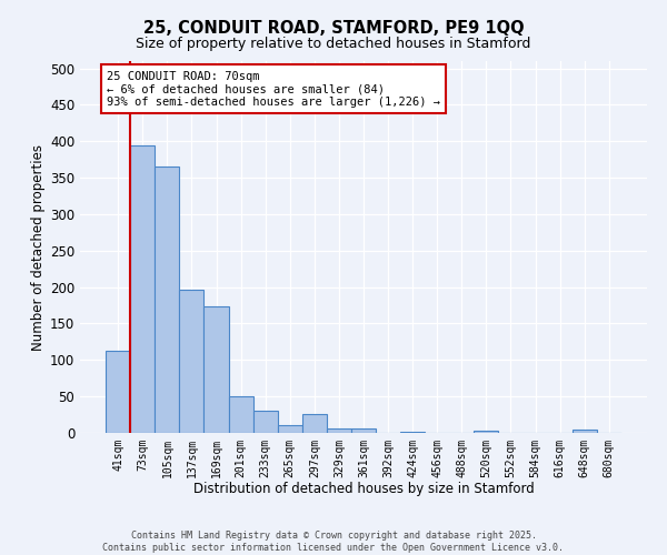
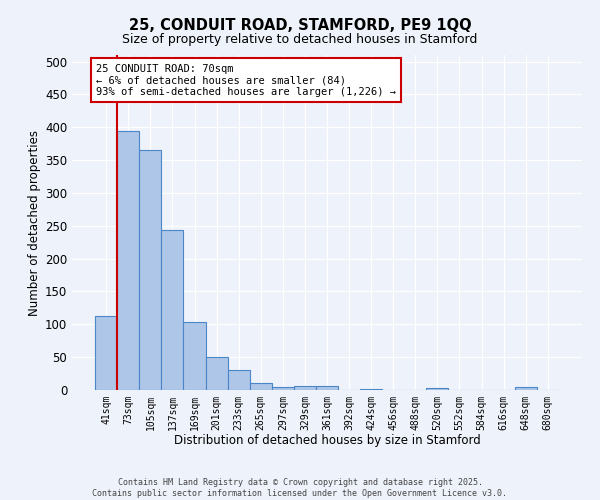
137sqm: 196 -> 243
169sqm: 174 -> 103
297sqm: 26 -> 5
